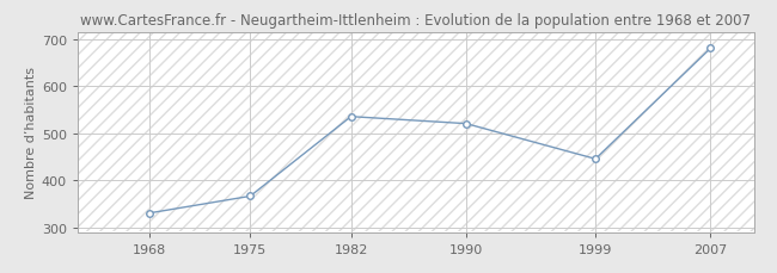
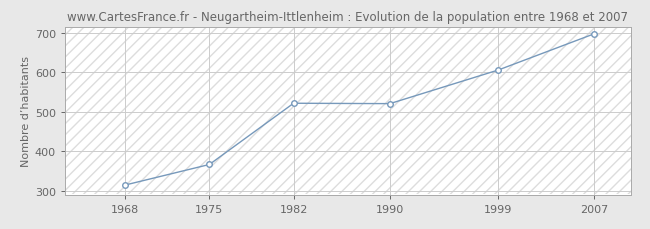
1968: 330 -> 314
1982: 535 -> 521
1999: 445 -> 605
2007: 680 -> 697
